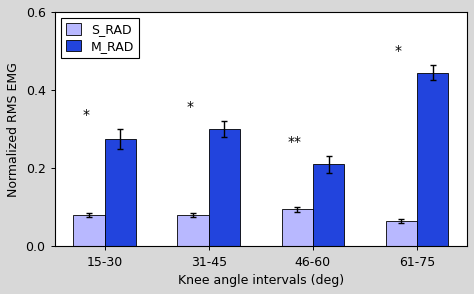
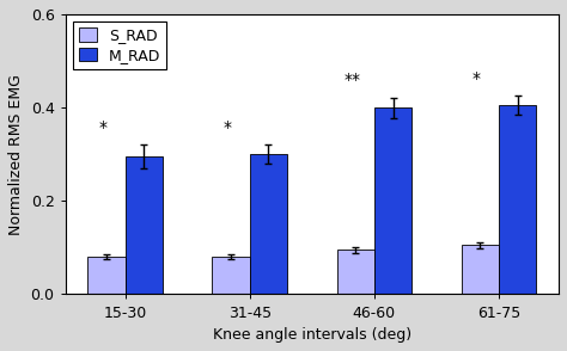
M_RAD/15-30: 0.275 -> 0.295
M_RAD/46-60: 0.210 -> 0.400
S_RAD/61-75: 0.065 -> 0.105
M_RAD/61-75: 0.445 -> 0.405
